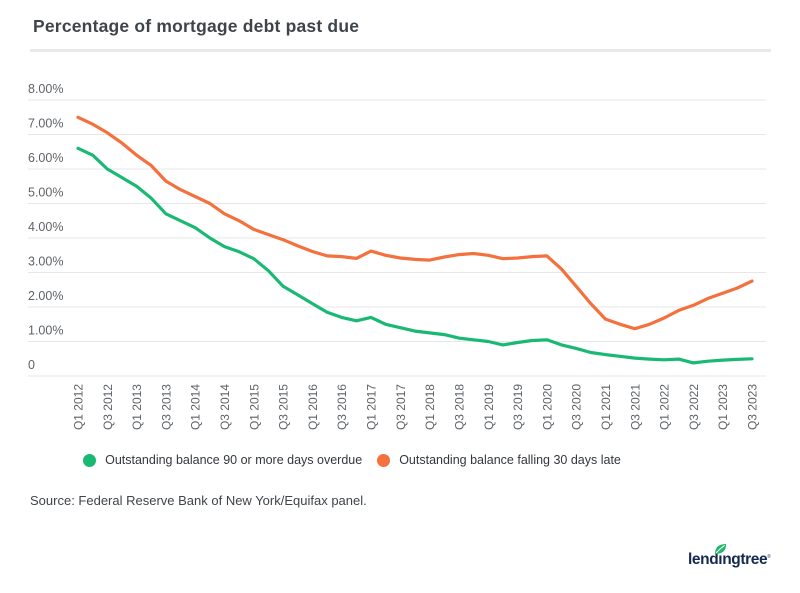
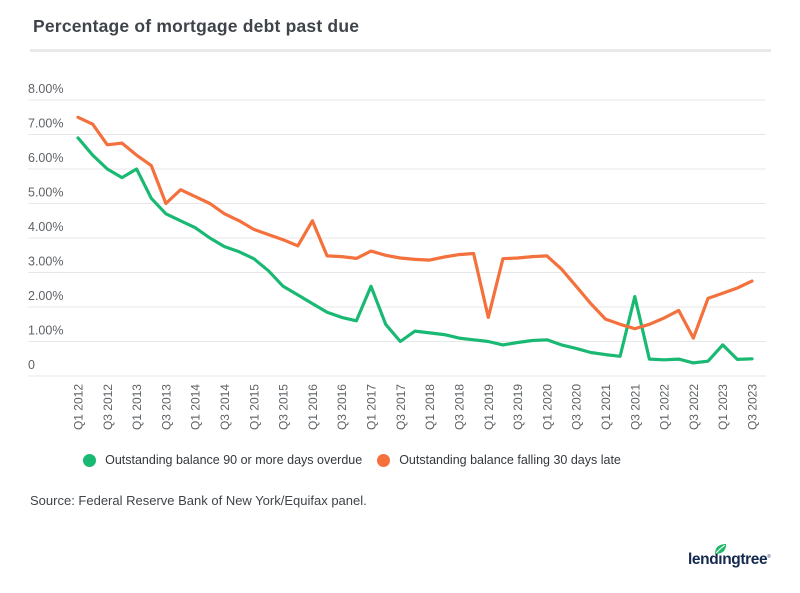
Outstanding balance 90 or more days overdue/Q1 2012: 6.6% -> 6.9%
Outstanding balance falling 30 days late/Q3 2012: 7.0% -> 6.7%
Outstanding balance 90 or more days overdue/Q1 2013: 5.5% -> 6.0%
Outstanding balance falling 30 days late/Q3 2013: 5.7% -> 5.0%
Outstanding balance falling 30 days late/Q1 2016: 3.6% -> 4.5%
Outstanding balance 90 or more days overdue/Q1 2017: 1.7% -> 2.6%
Outstanding balance 90 or more days overdue/Q3 2017: 1.4% -> 1.0%
Outstanding balance falling 30 days late/Q1 2019: 3.5% -> 1.7%
Outstanding balance 90 or more days overdue/Q3 2021: 0.5% -> 2.3%
Outstanding balance falling 30 days late/Q3 2022: 2.0% -> 1.1%
Outstanding balance 90 or more days overdue/Q1 2023: 0.5% -> 0.9%
